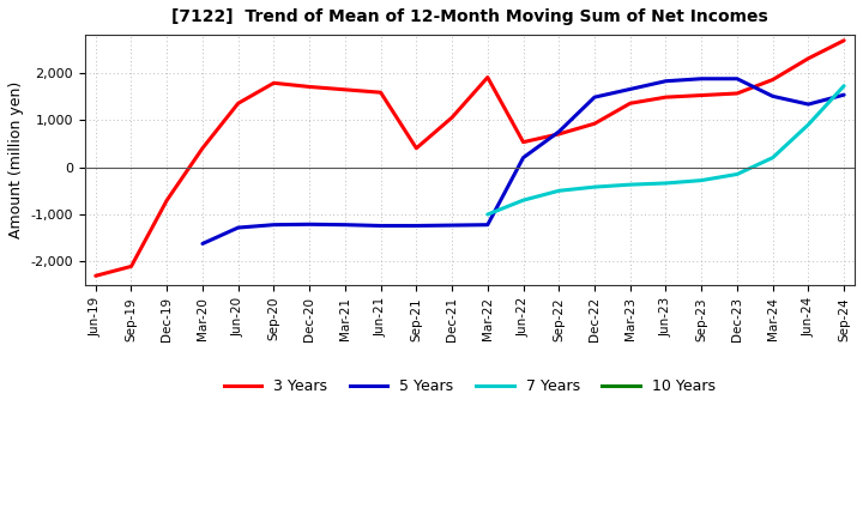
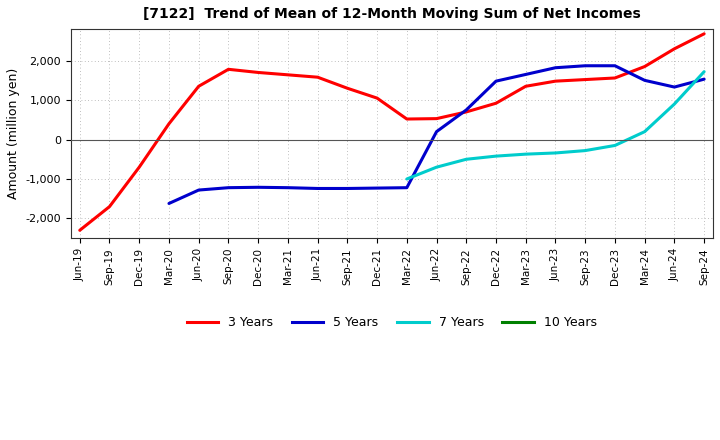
3 Years/Sep-19: -2,100 -> -1,700
3 Years/Sep-21: 400 -> 1,300
3 Years/Mar-22: 1,900 -> 520
